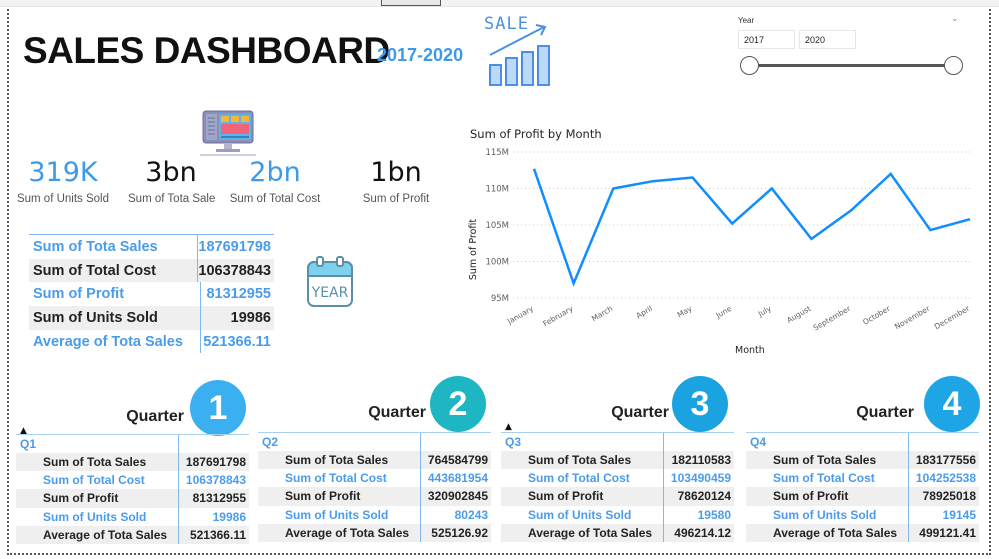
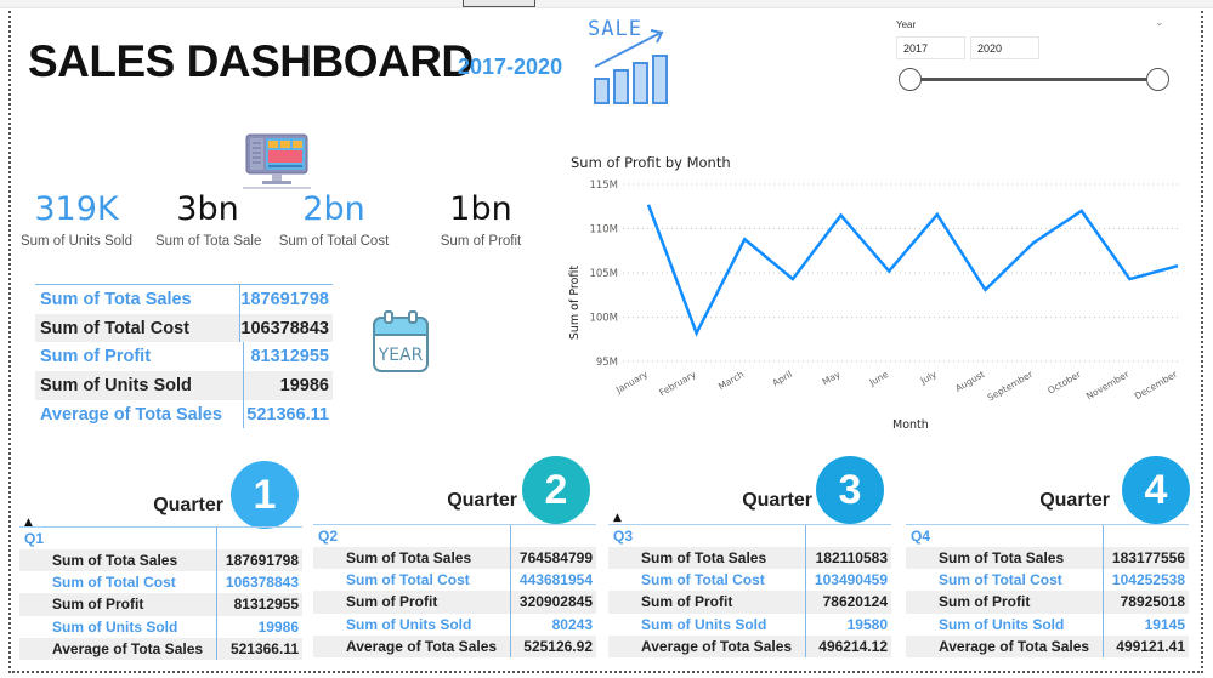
February: 97M -> 98M
March: 110M -> 109M
April: 111M -> 104M
July: 110M -> 112M
September: 107M -> 108M
